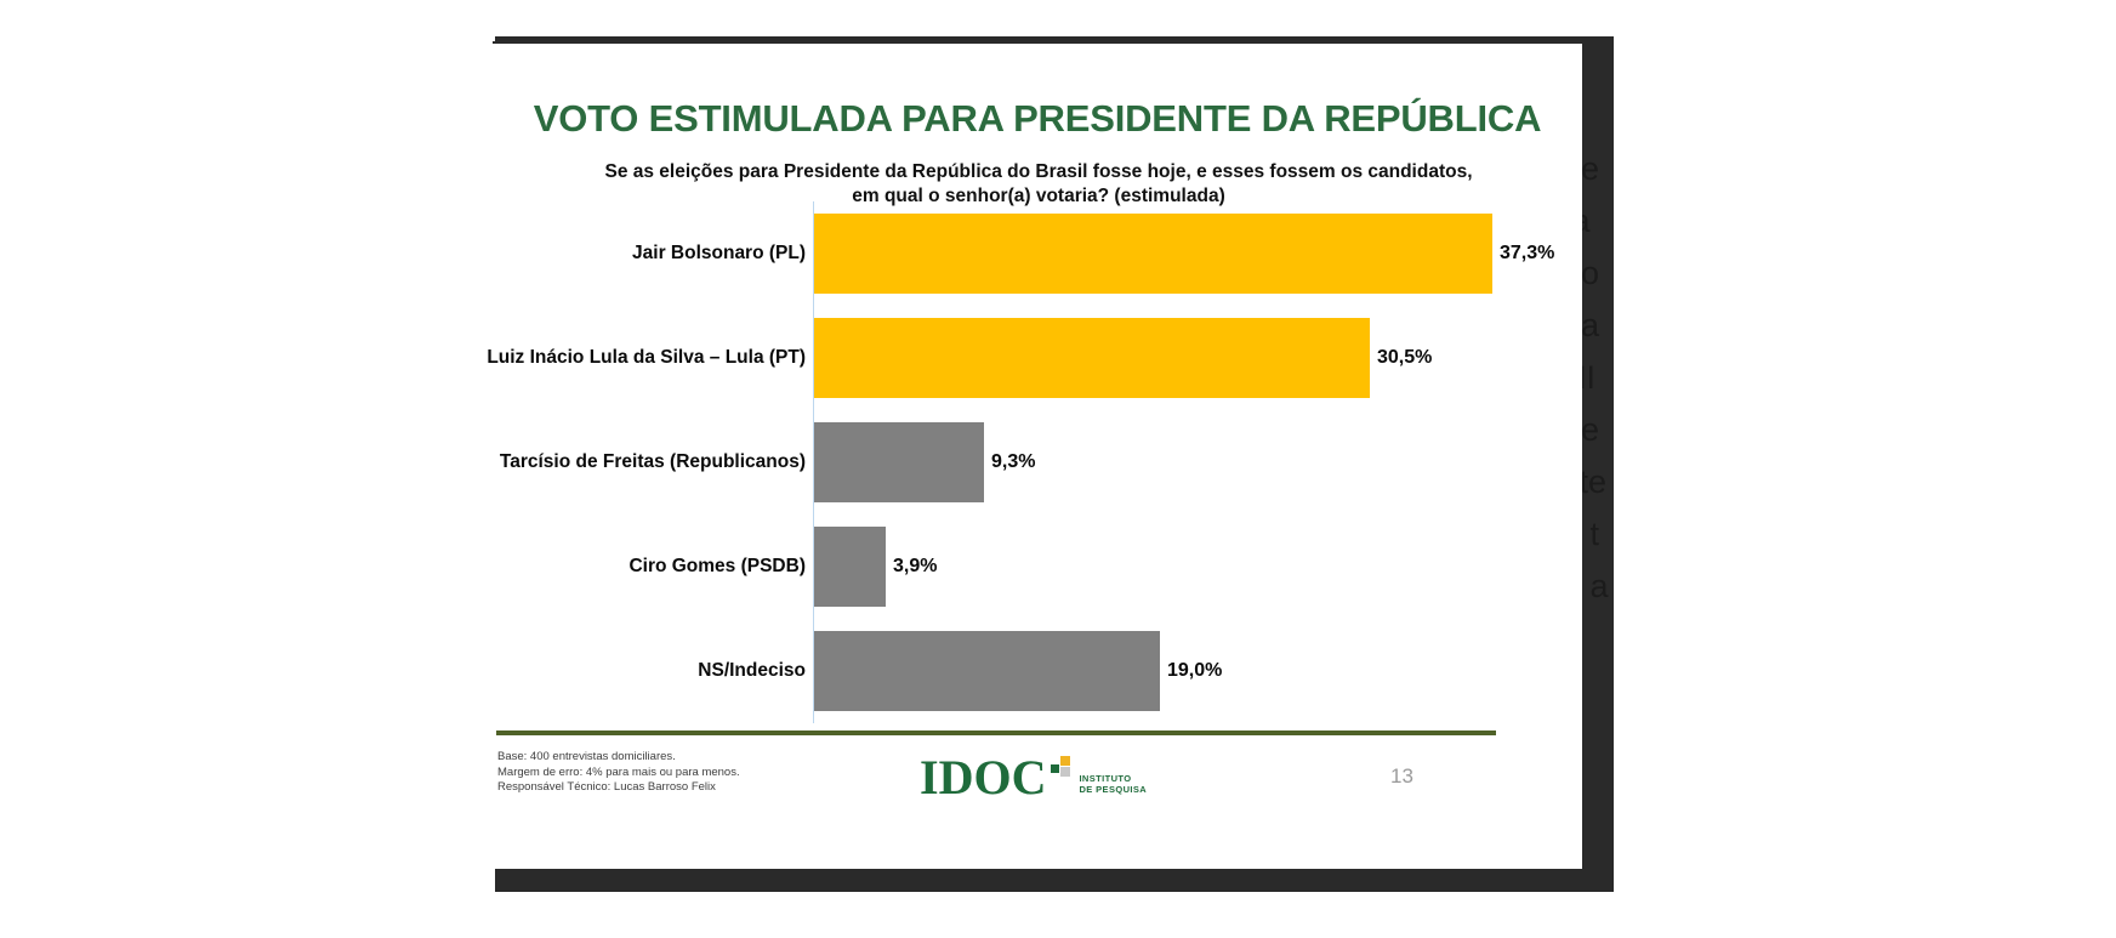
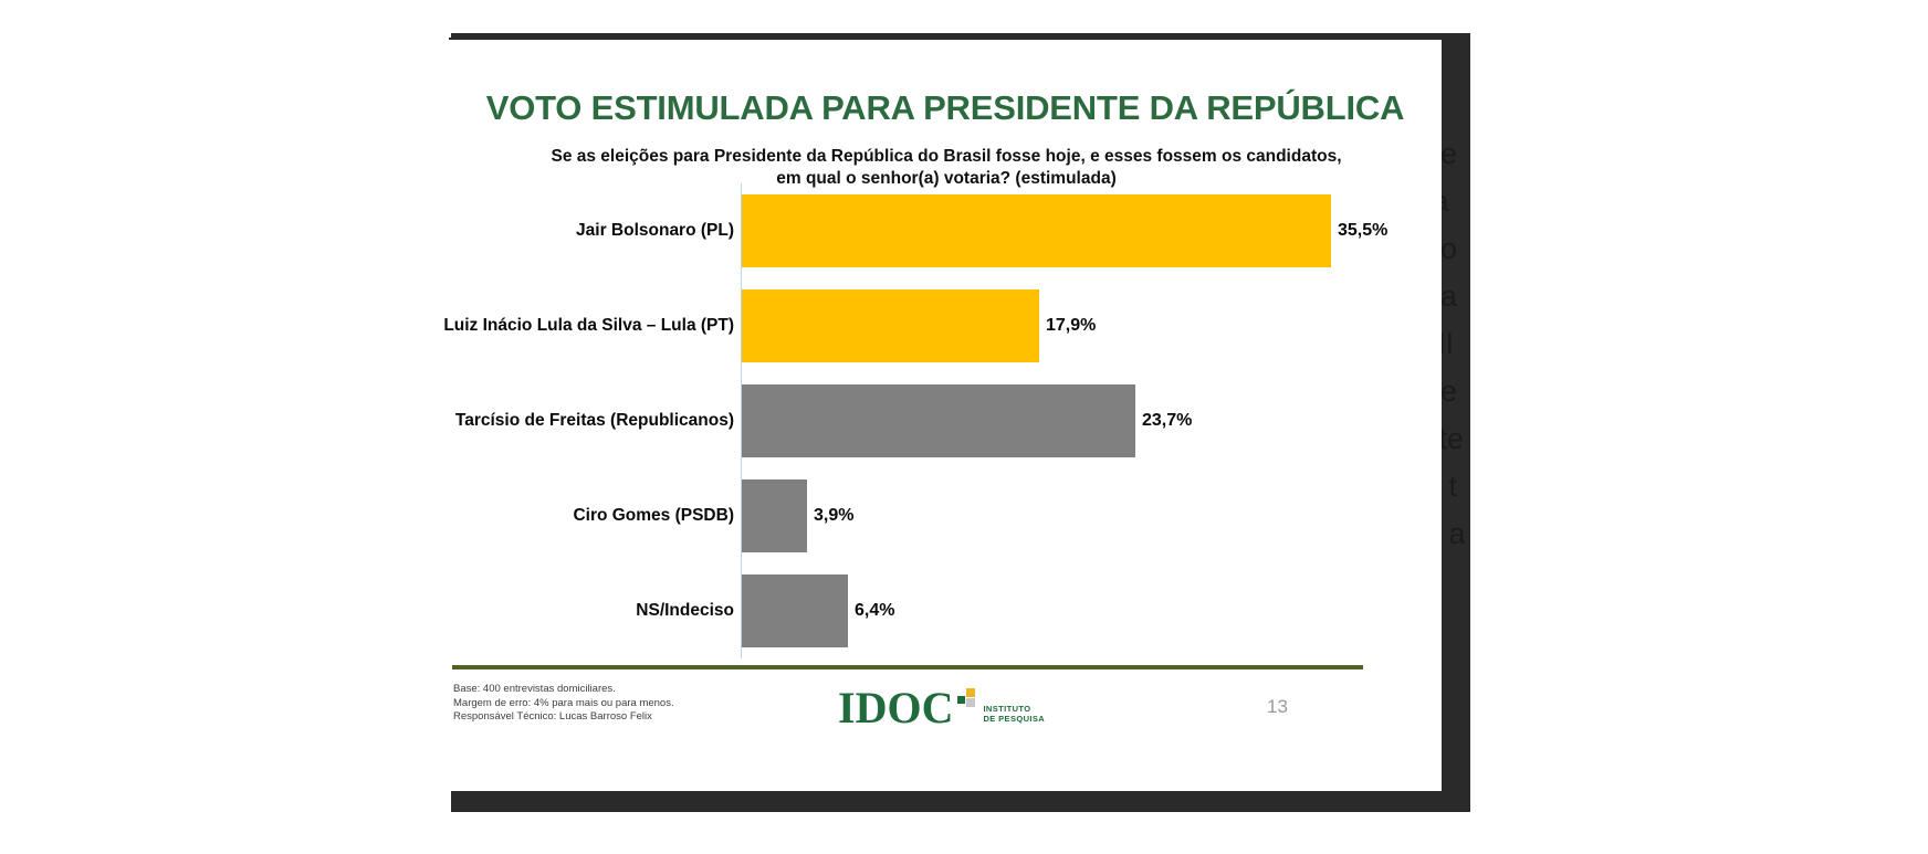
Jair Bolsonaro (PL): 37,3% -> 35,5%
Luiz Inácio Lula da Silva – Lula (PT): 30,5% -> 17,9%
Tarcísio de Freitas (Republicanos): 9,3% -> 23,7%
NS/Indeciso: 19,0% -> 6,4%
